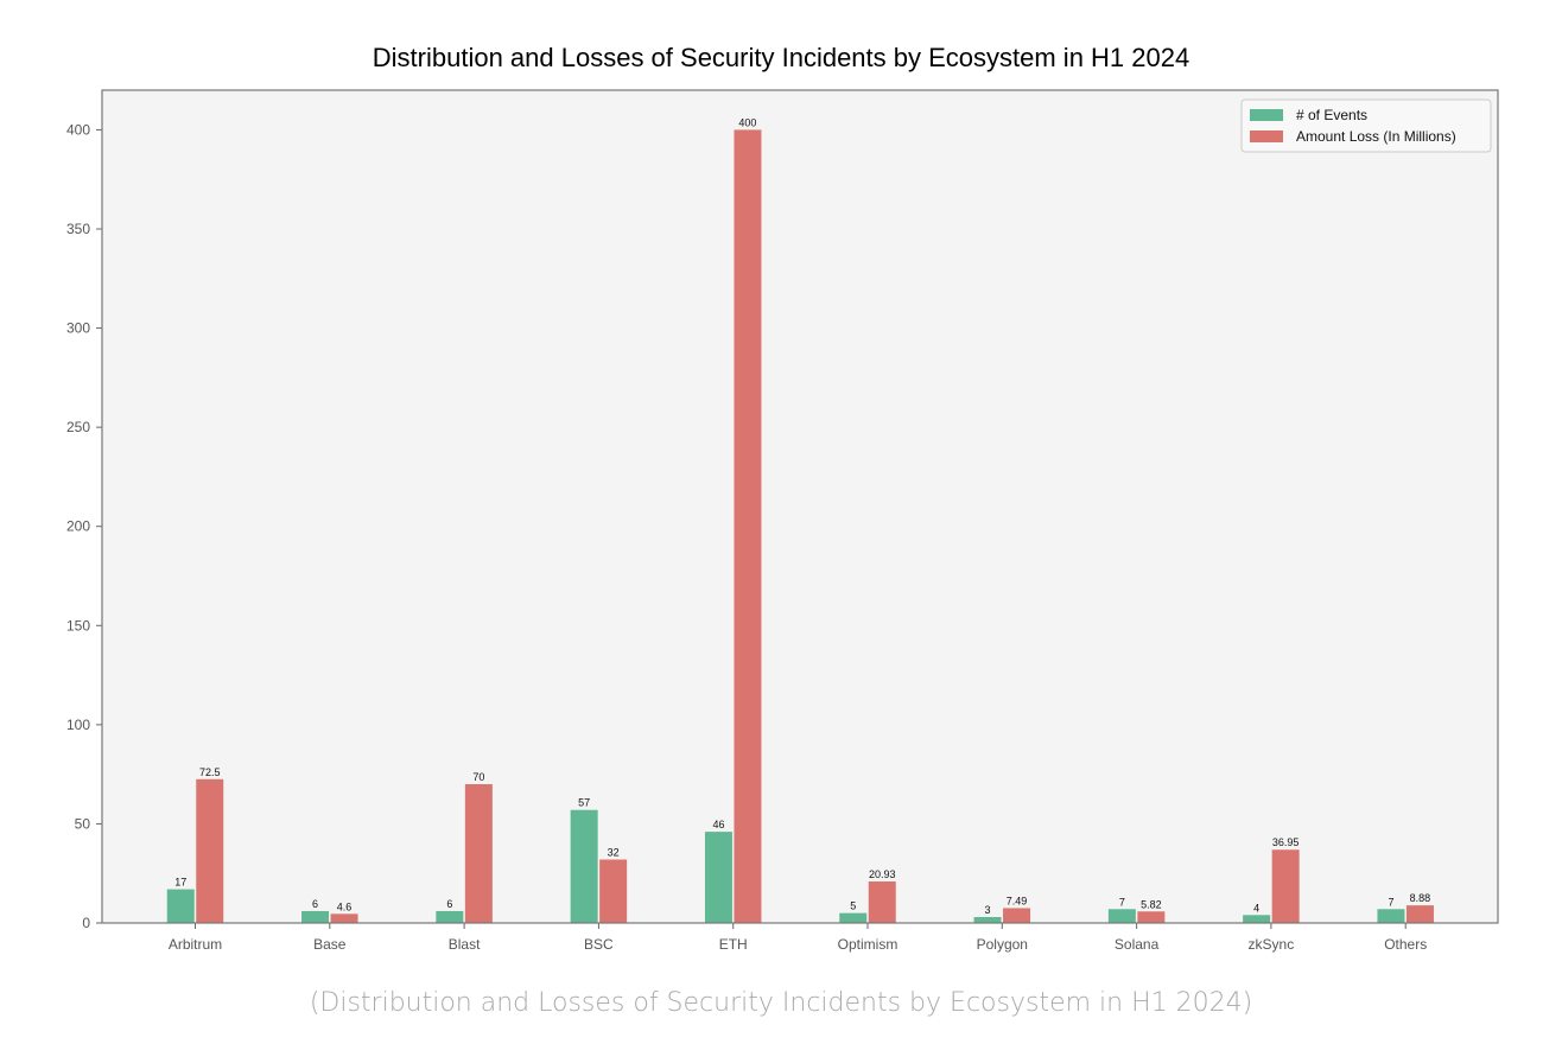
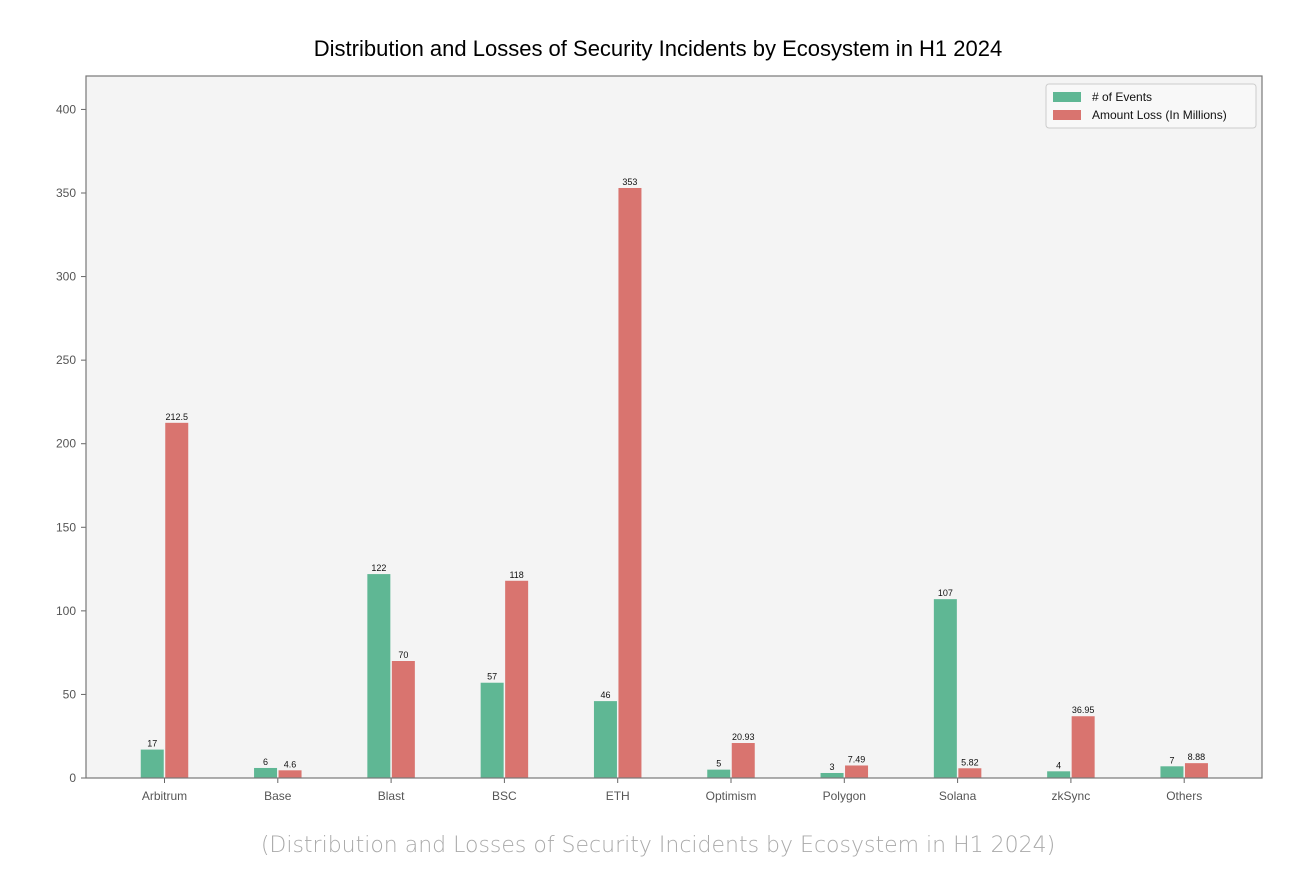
Amount Loss (In Millions)/Arbitrum: 72.5 -> 212.5
# of Events/Blast: 6 -> 122
Amount Loss (In Millions)/BSC: 32 -> 118
Amount Loss (In Millions)/ETH: 400 -> 353
# of Events/Solana: 7 -> 107
